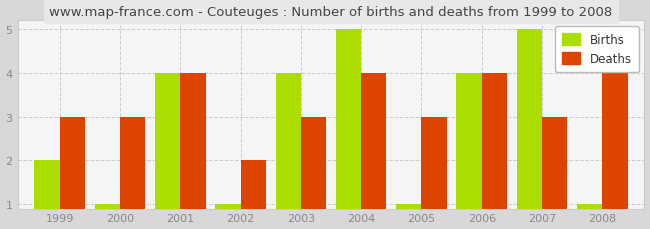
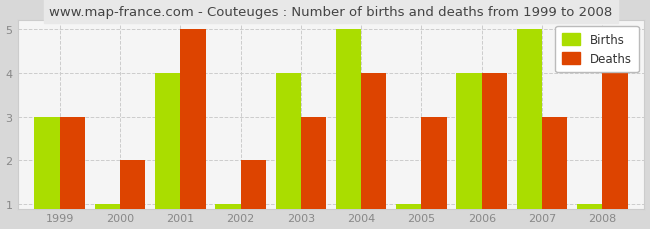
Births/1999: 2 -> 3
Deaths/2000: 3 -> 2
Deaths/2001: 4 -> 5
